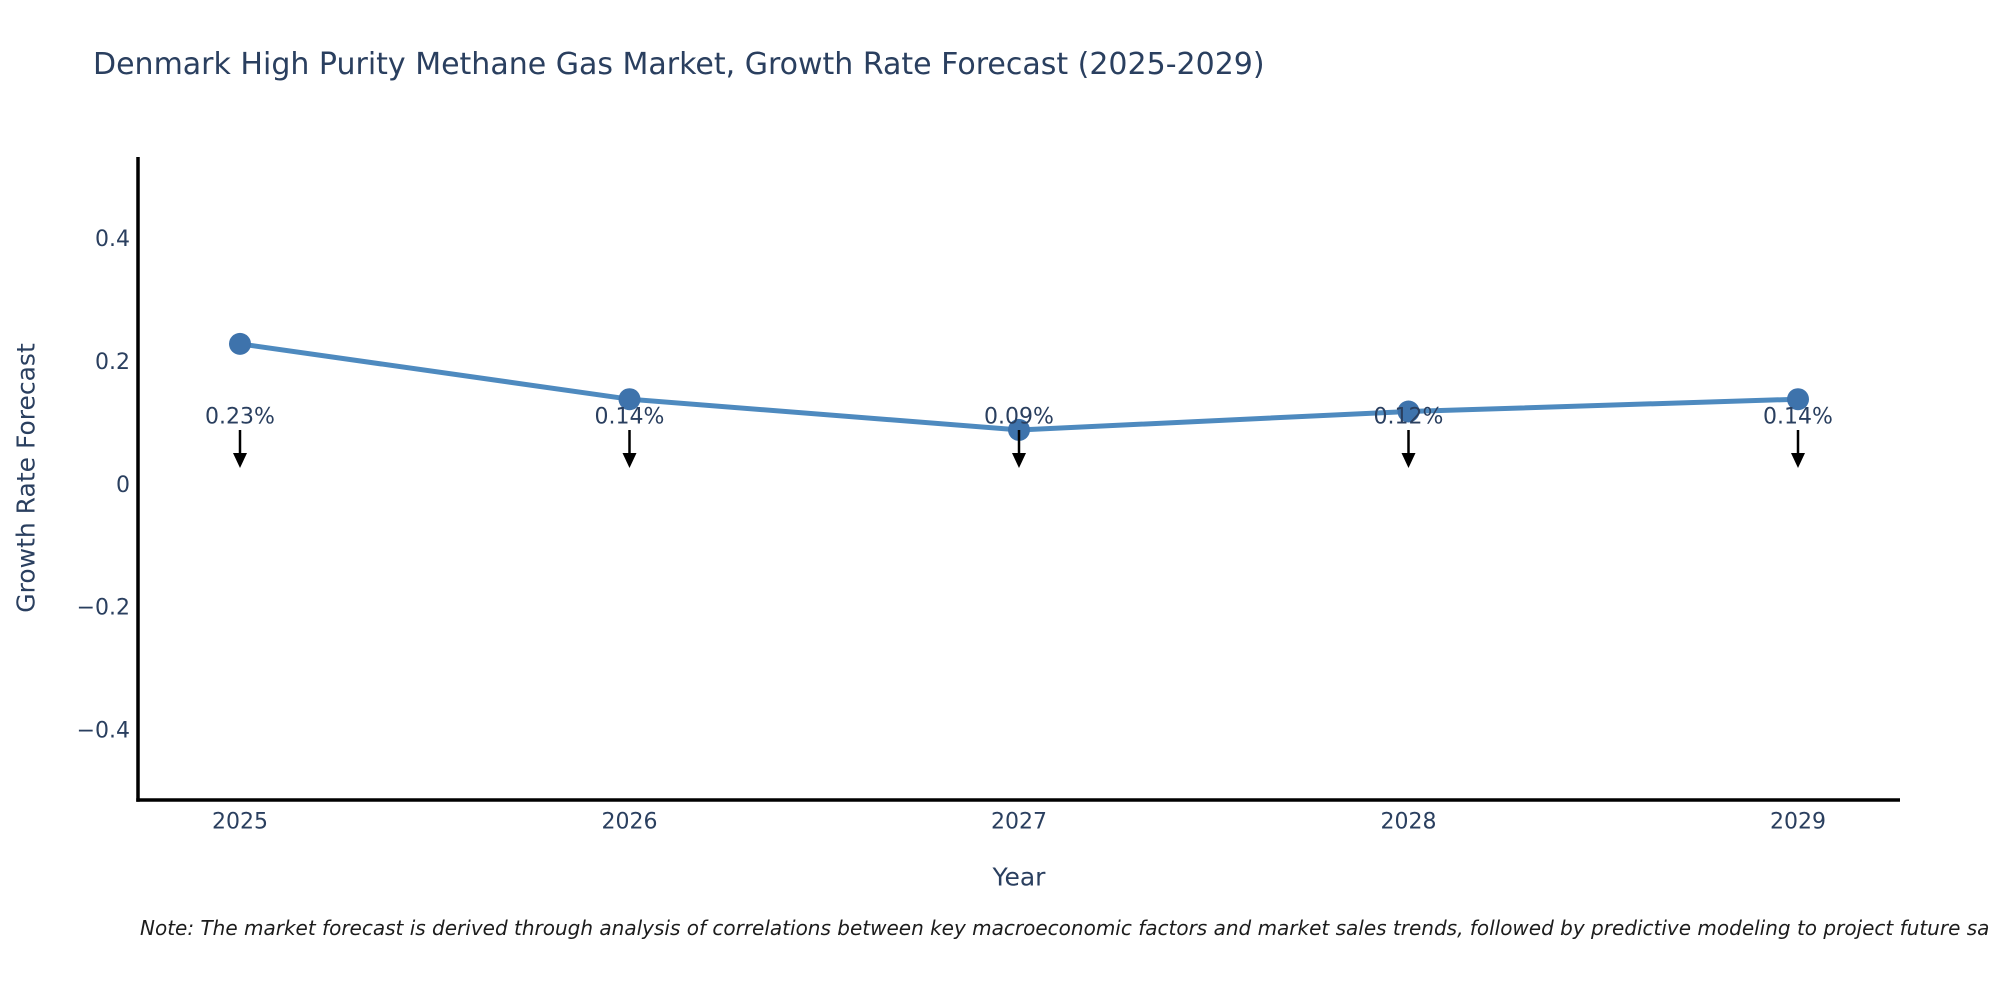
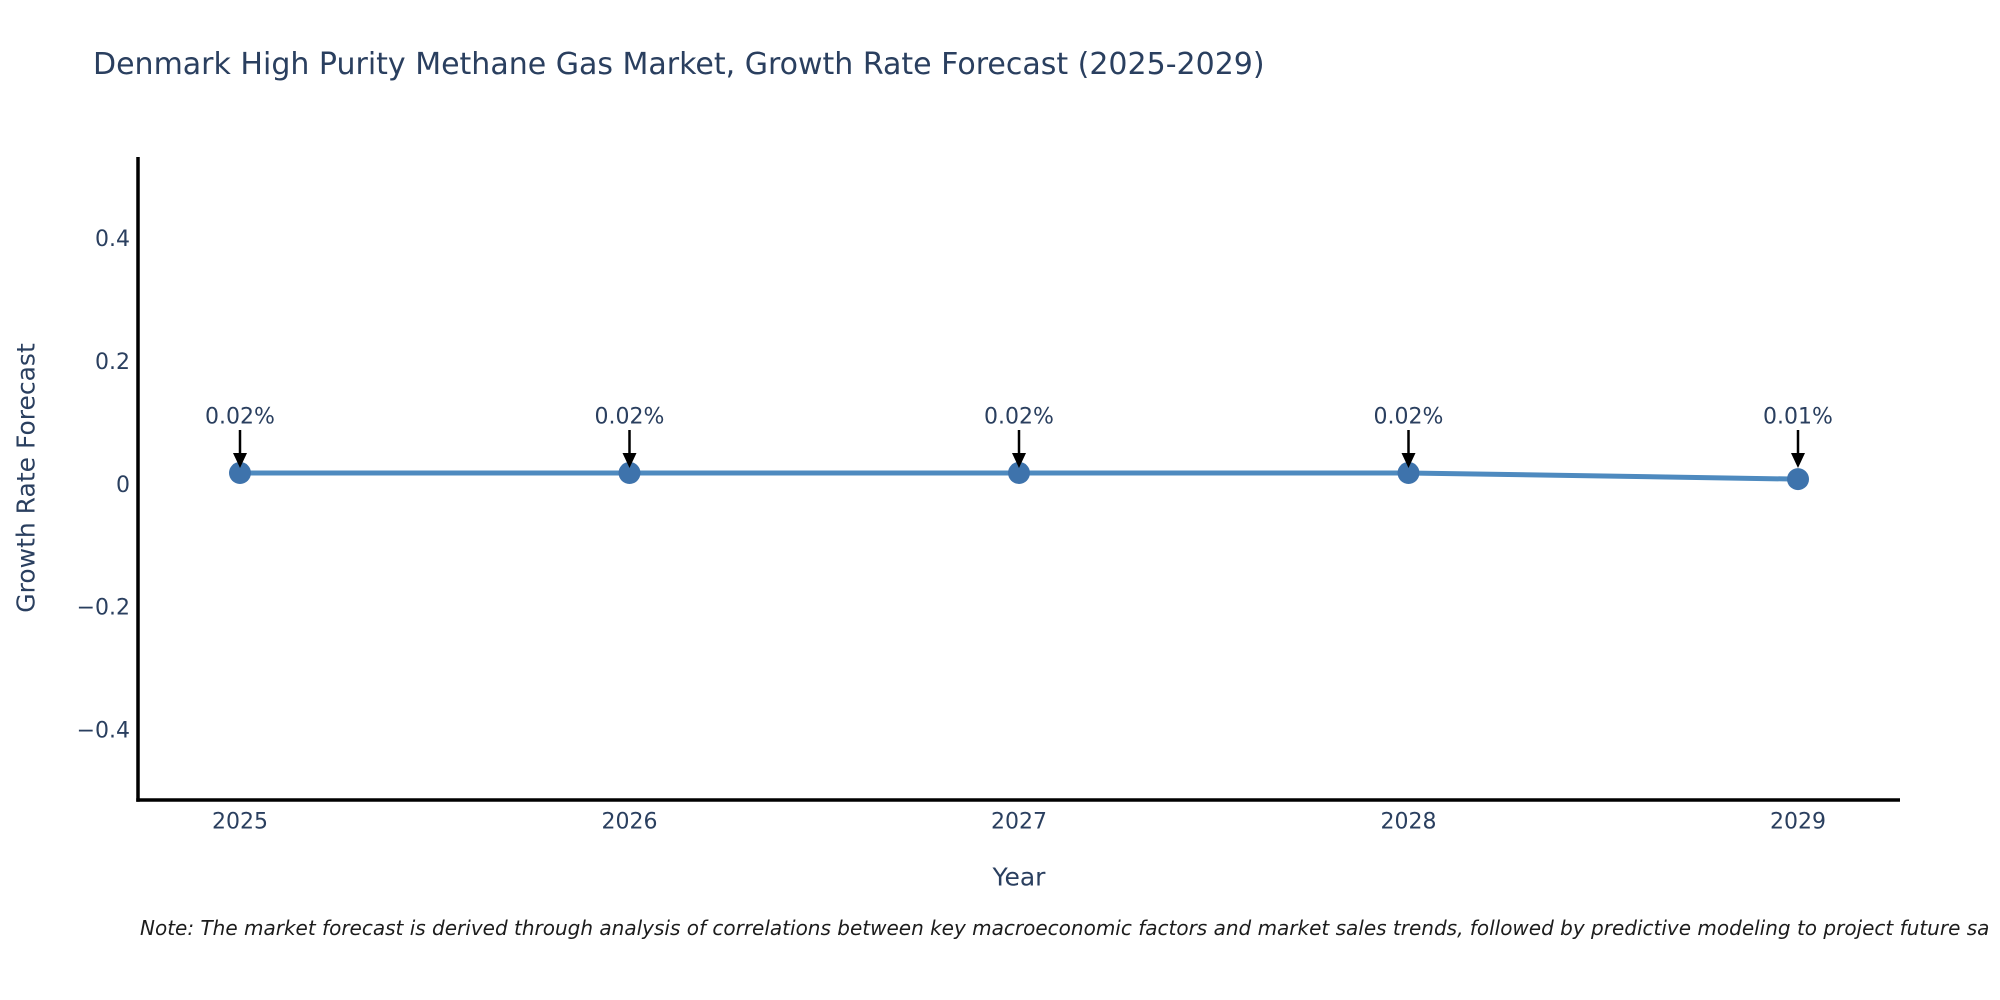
2025: 0.23% -> 0.02%
2026: 0.14% -> 0.02%
2027: 0.09% -> 0.02%
2028: 0.12% -> 0.02%
2029: 0.14% -> 0.01%
